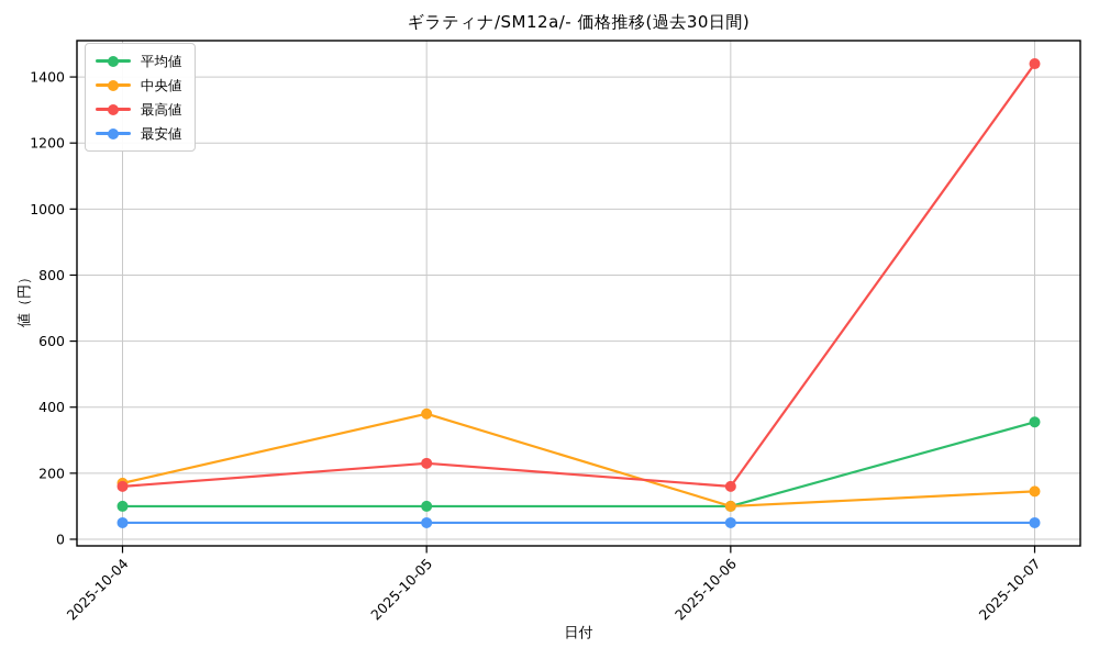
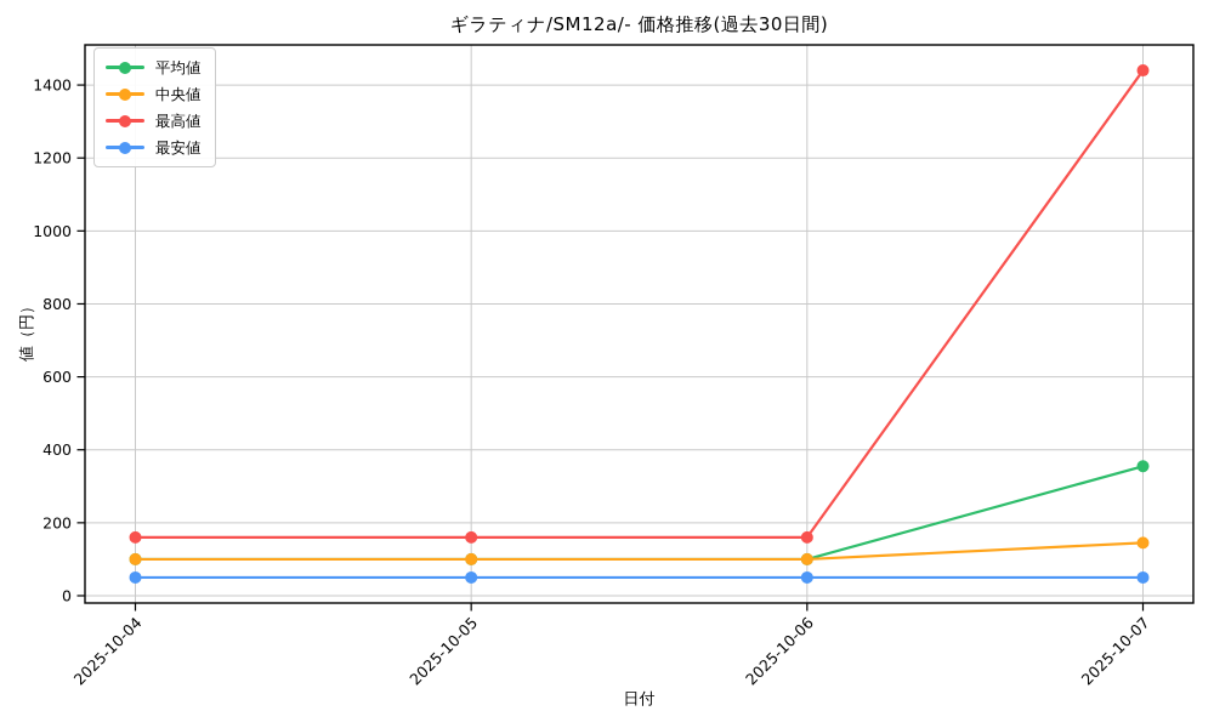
中央値/2025-10-04: 170 -> 100
中央値/2025-10-05: 380 -> 100
最高値/2025-10-05: 230 -> 160
